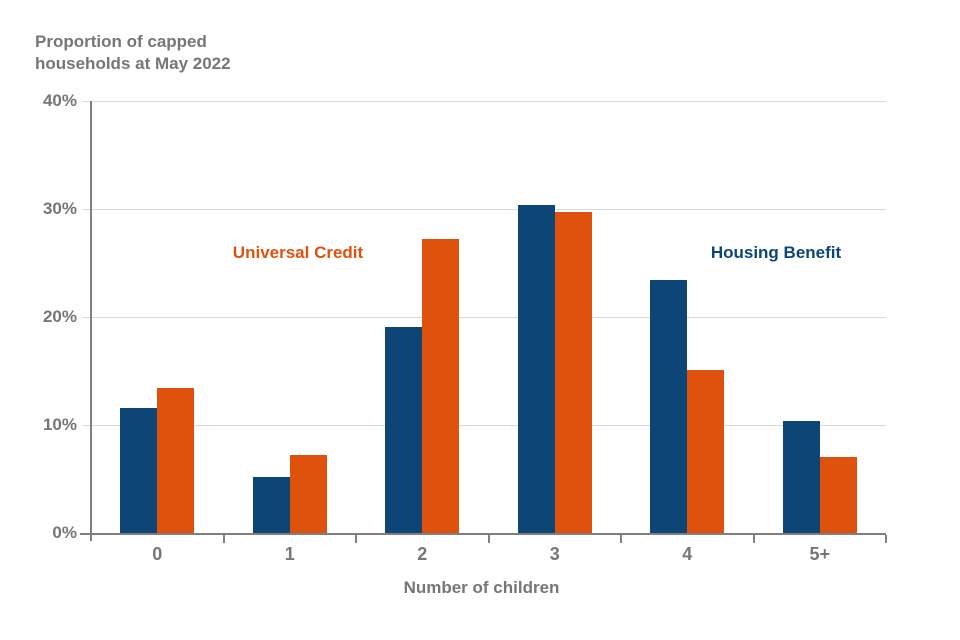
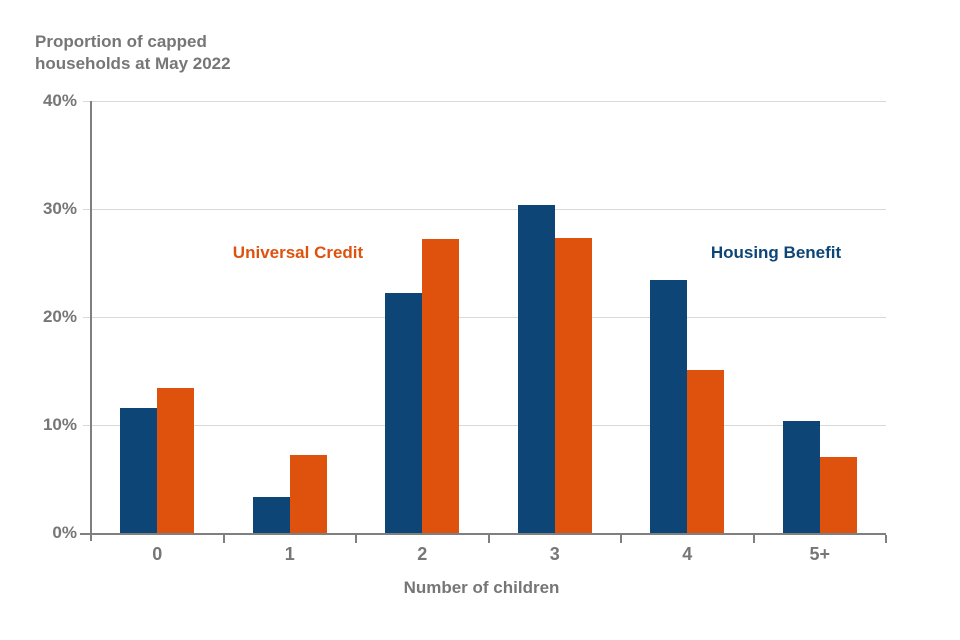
Housing Benefit/1: 5.2% -> 3.3%
Housing Benefit/2: 19.1% -> 22.2%
Universal Credit/3: 29.7% -> 27.3%
